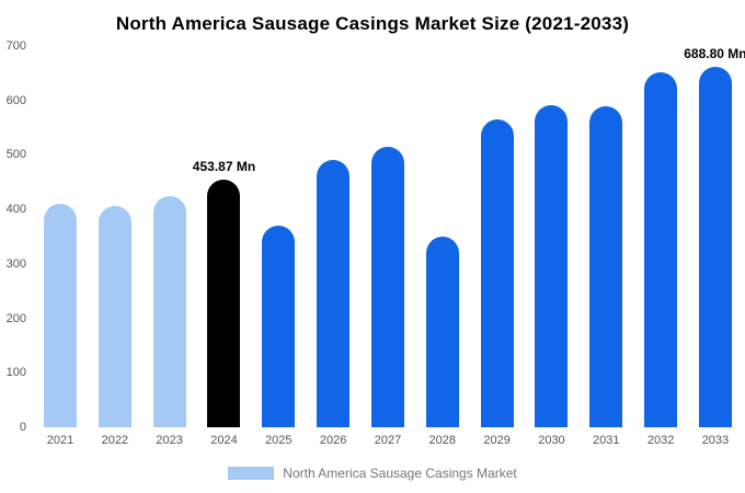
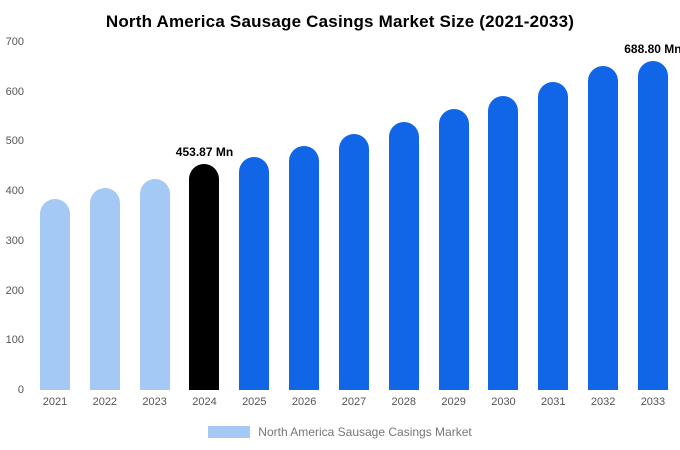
2021: 410 -> 380
2025: 370 -> 470
2028: 350 -> 540
2031: 590 -> 620
